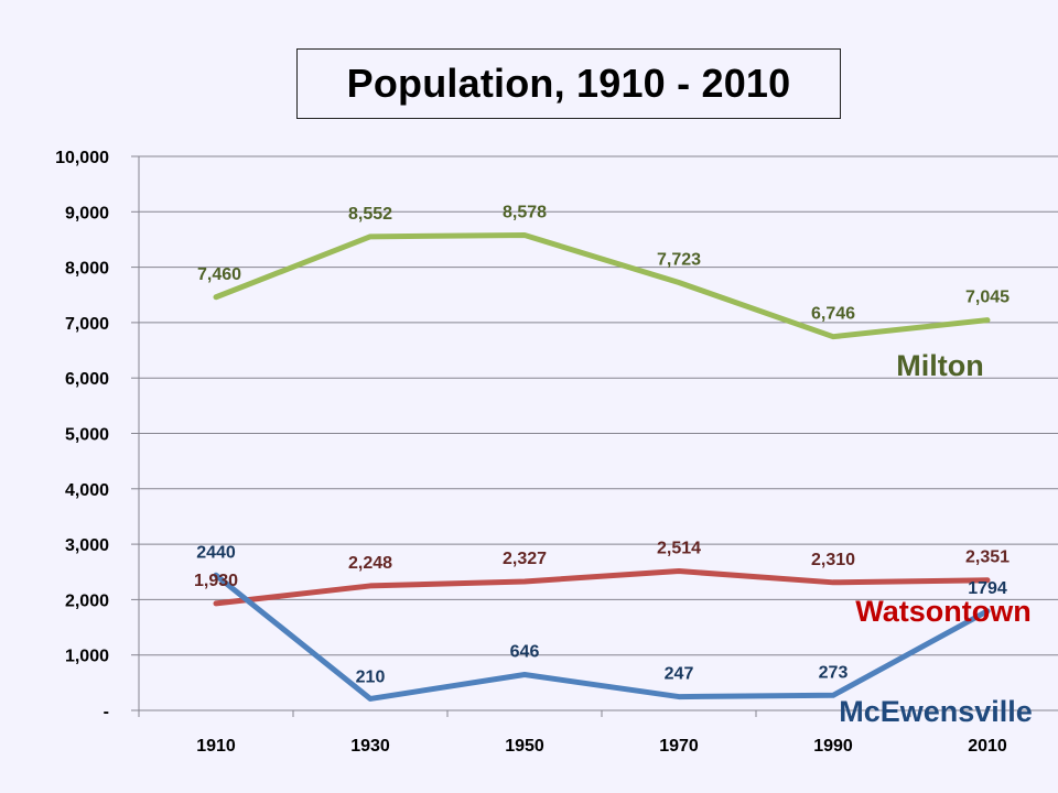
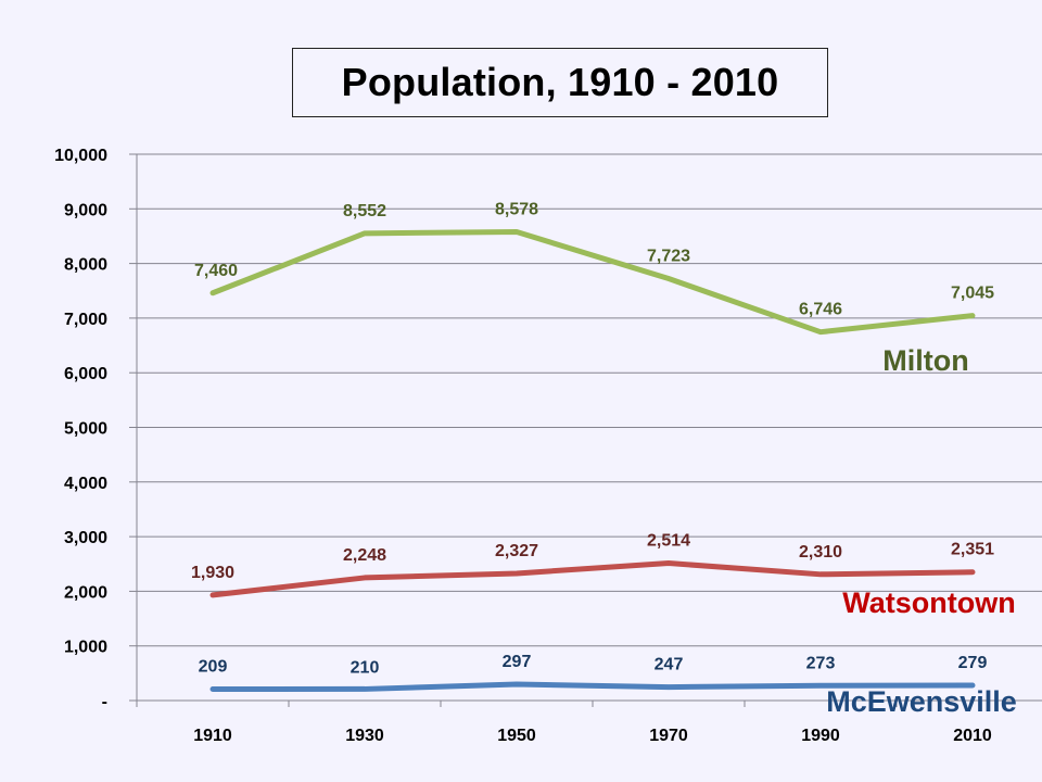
McEwensville/1910: 2440 -> 209
McEwensville/1950: 646 -> 297
McEwensville/2010: 1794 -> 279
